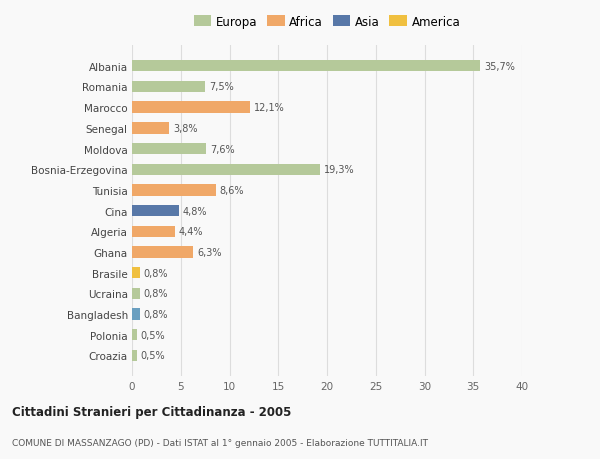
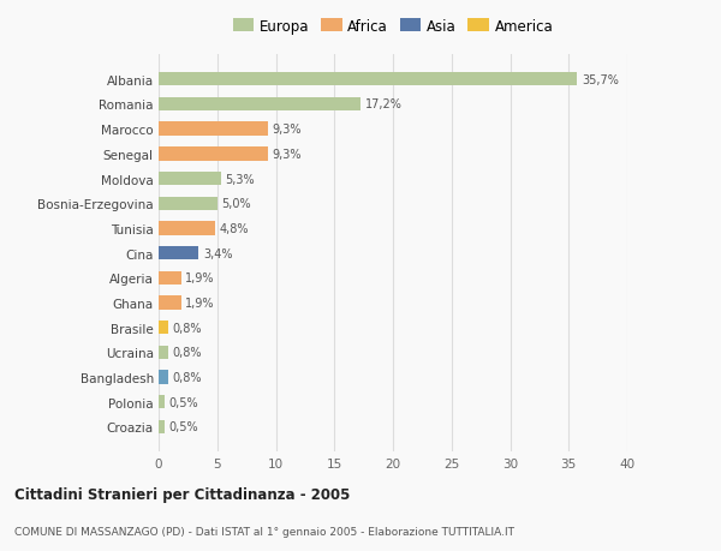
Romania: 7,5% -> 17,2%
Marocco: 12,1% -> 9,3%
Senegal: 3,8% -> 9,3%
Moldova: 7,6% -> 5,3%
Bosnia-Erzegovina: 19,3% -> 5,0%
Tunisia: 8,6% -> 4,8%
Cina: 4,8% -> 3,4%
Algeria: 4,4% -> 1,9%
Ghana: 6,3% -> 1,9%
